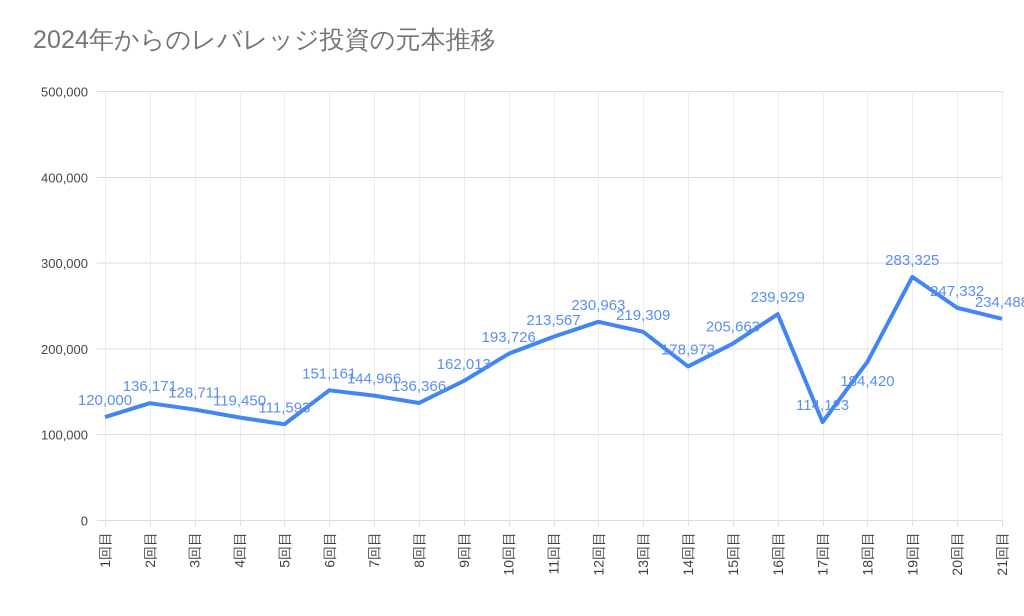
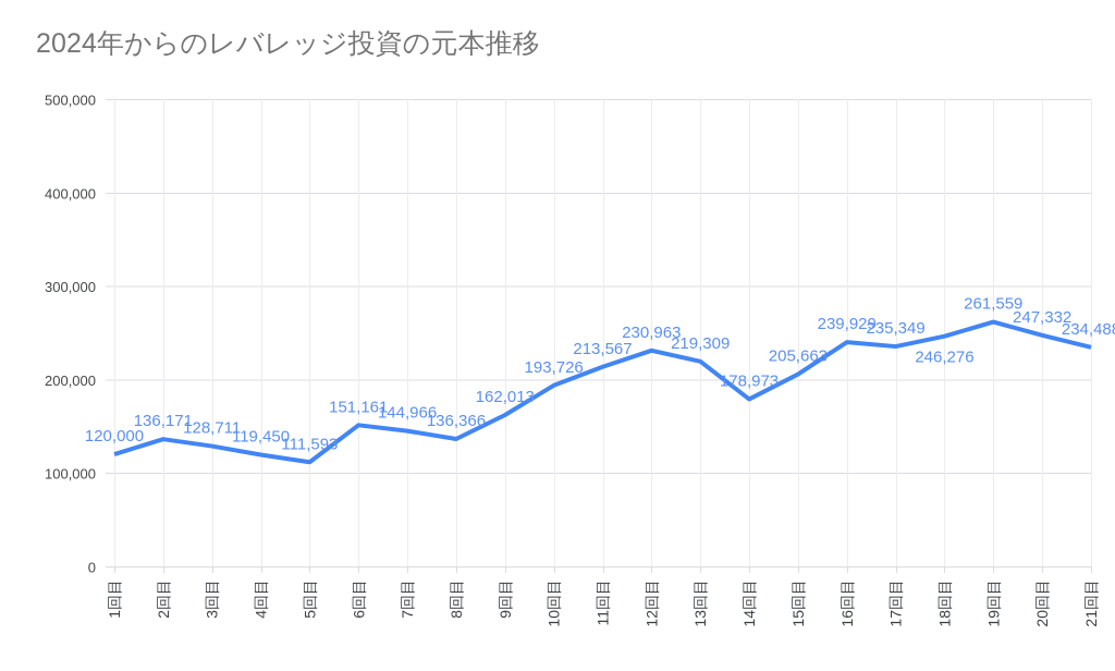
17回目: 114,123 -> 235,349
18回目: 184,420 -> 246,276
19回目: 283,325 -> 261,559
